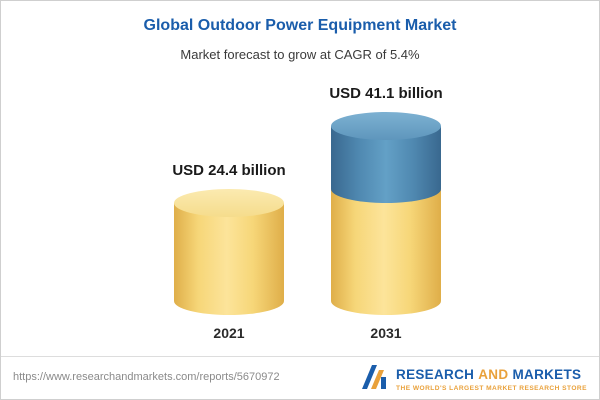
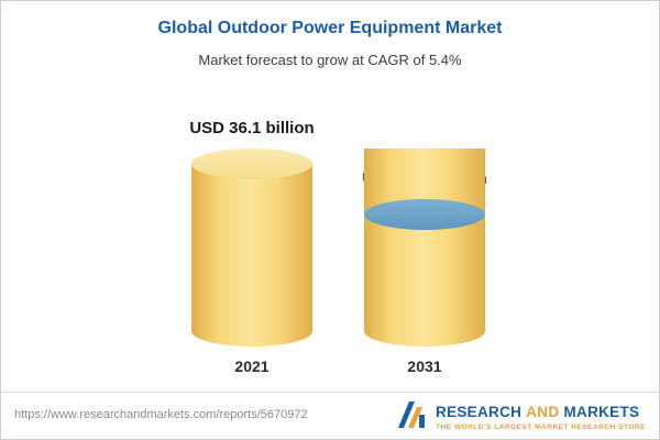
2021: 24.4 -> 36.1
2031: 41.1 -> 26.0
